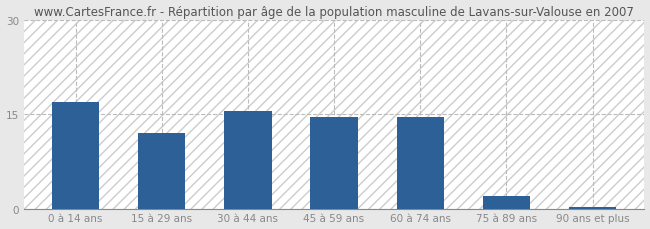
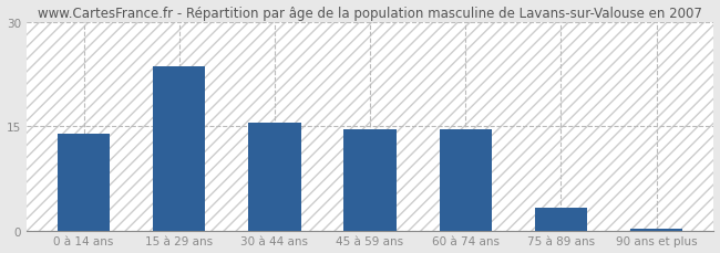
0 à 14 ans: 17.0 -> 14.0
15 à 29 ans: 12.0 -> 23.6
75 à 89 ans: 2.0 -> 3.2
